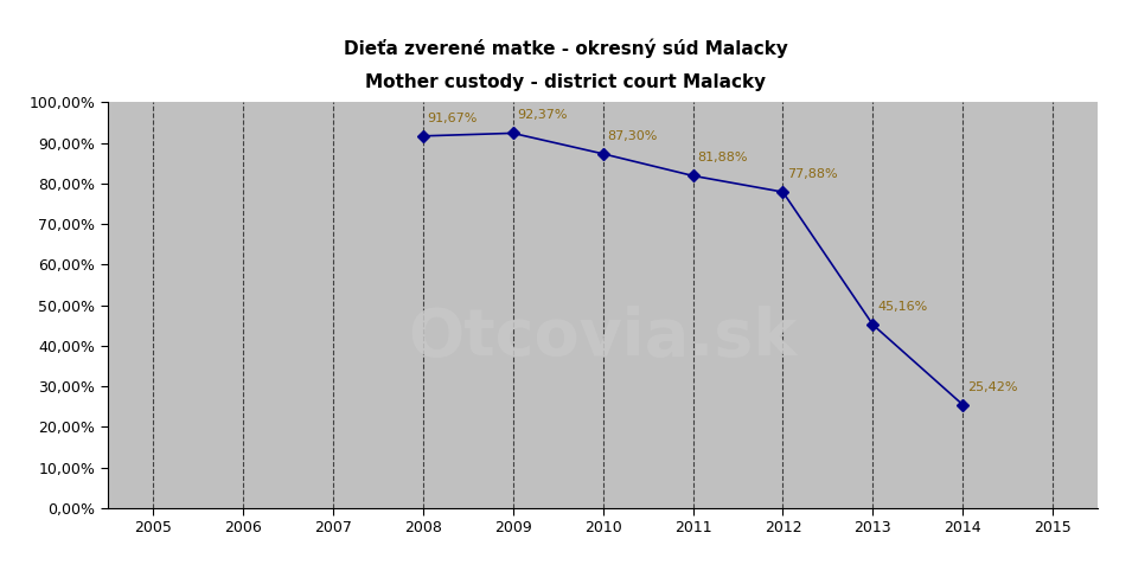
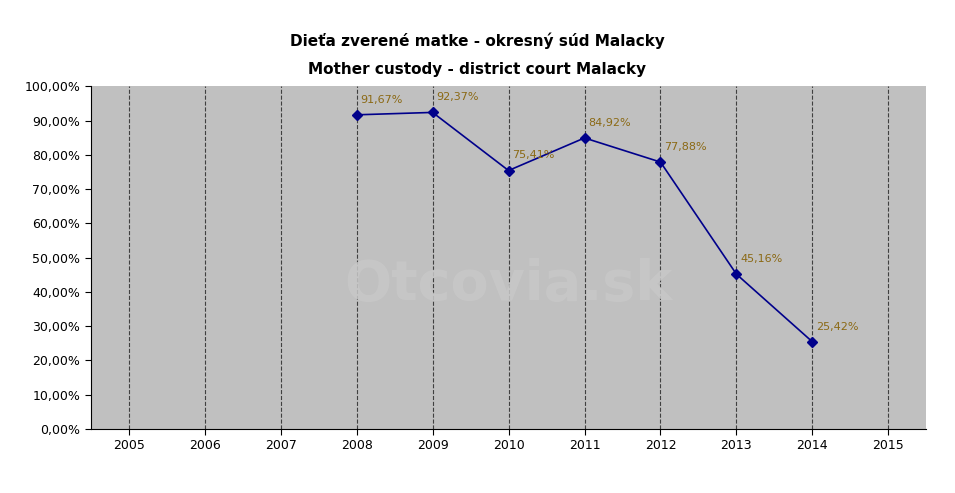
2010: 87,30% -> 75,41%
2011: 81,88% -> 84,92%
